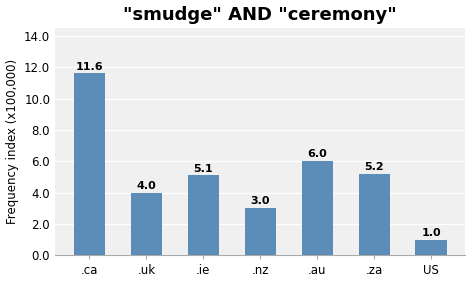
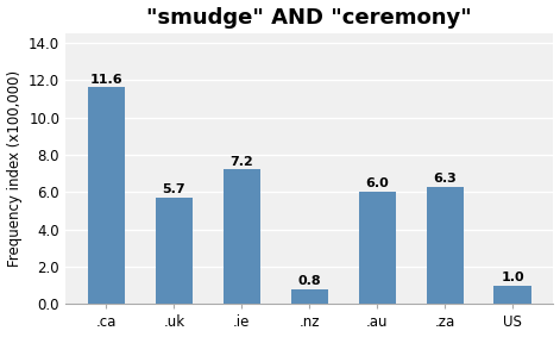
.uk: 4.0 -> 5.7
.ie: 5.1 -> 7.2
.nz: 3.0 -> 0.8
.za: 5.2 -> 6.3
